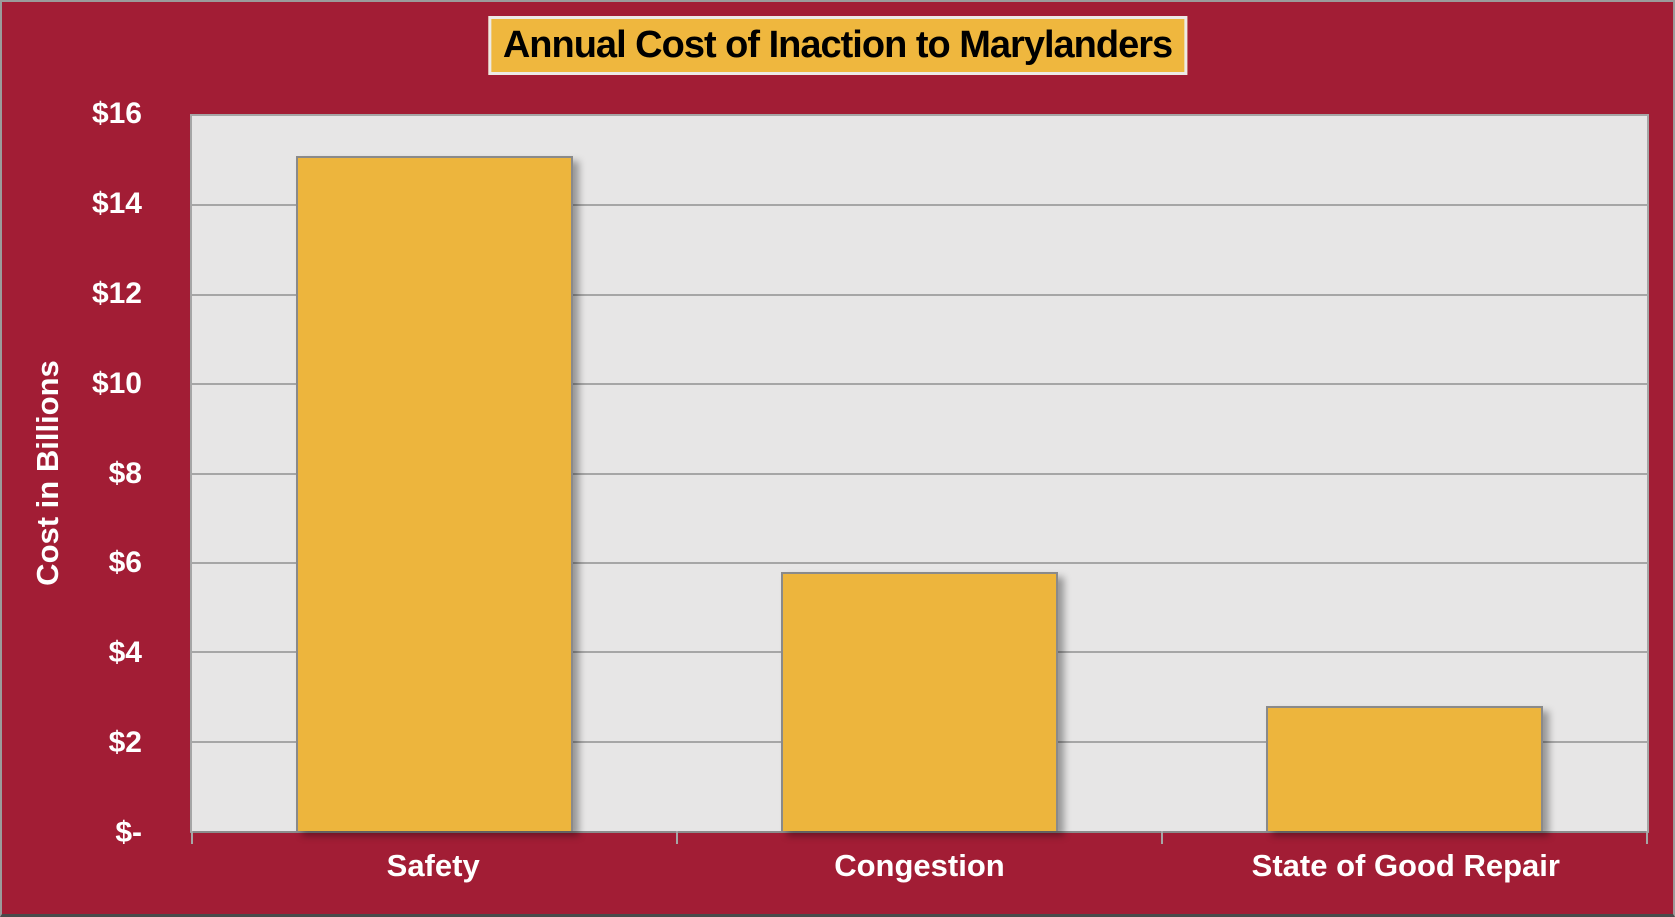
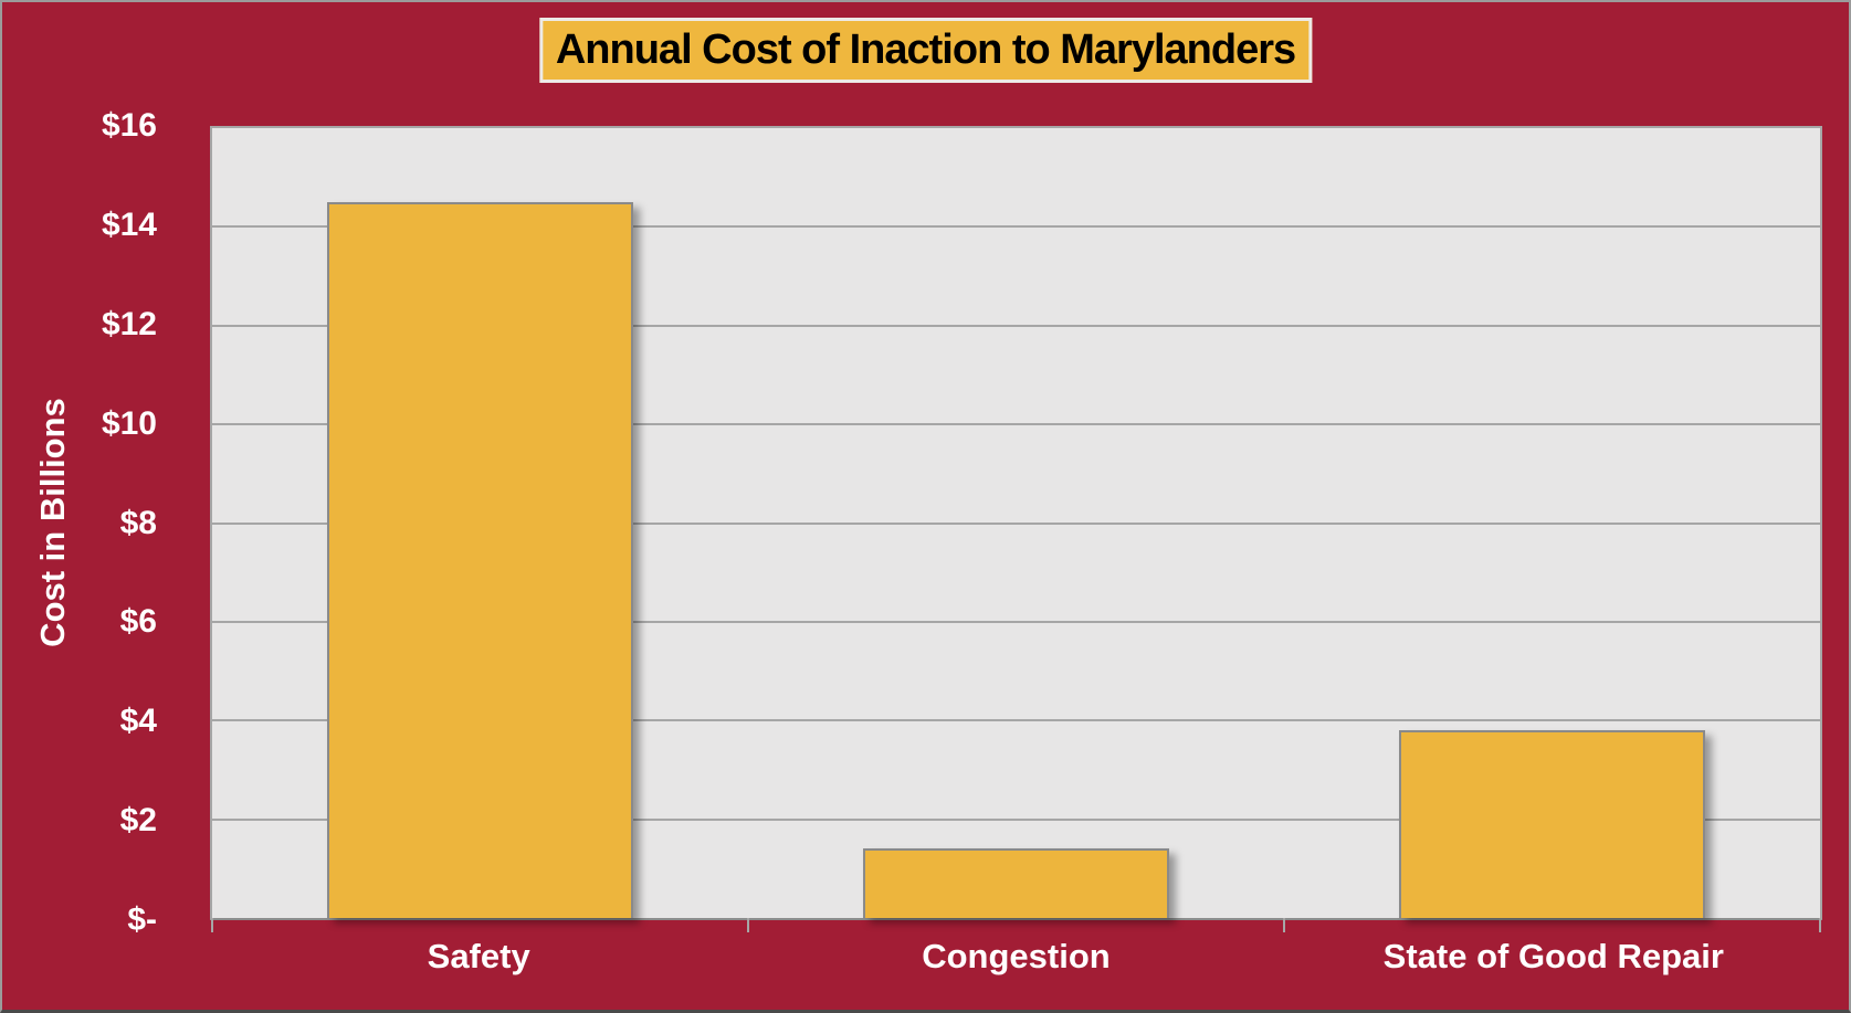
Safety: $15.1 -> $14.5
Congestion: $5.8 -> $1.4
State of Good Repair: $2.8 -> $3.8
